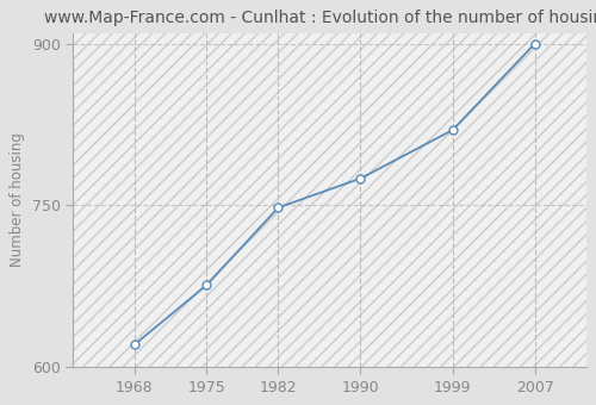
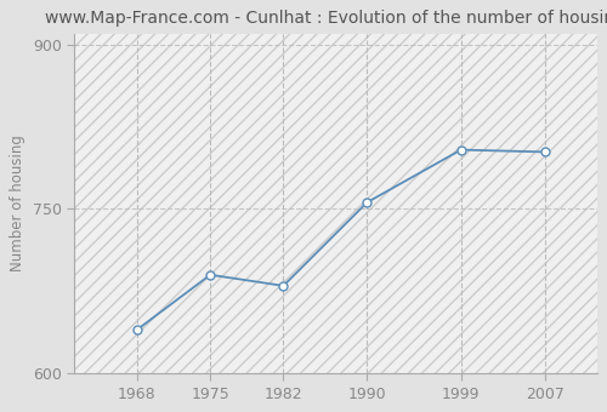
1968: 621 -> 640
1975: 676 -> 690
1982: 748 -> 680
1990: 775 -> 756
1999: 820 -> 804
2007: 900 -> 802
